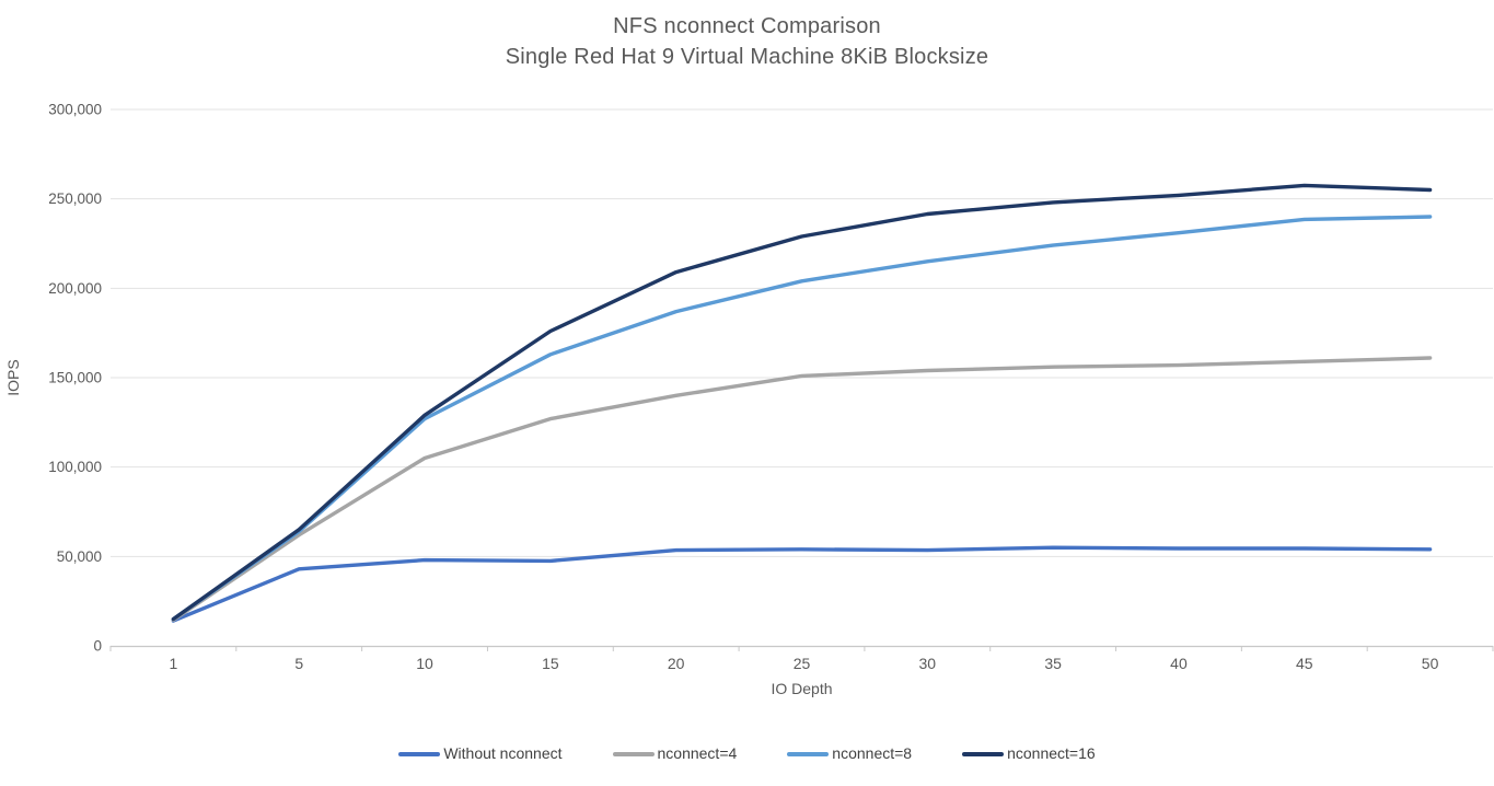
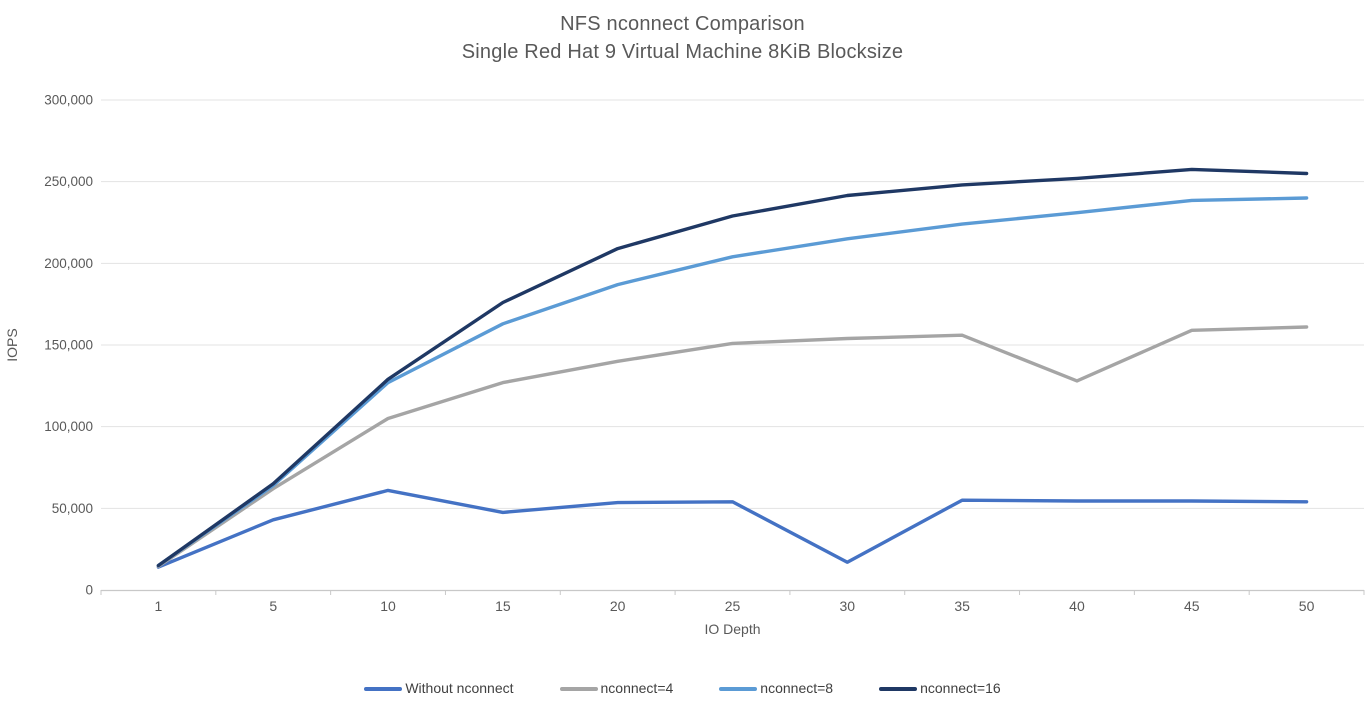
Without nconnect/10: 48000 -> 61000
Without nconnect/30: 54000 -> 17000
nconnect=4/40: 157000 -> 128000
